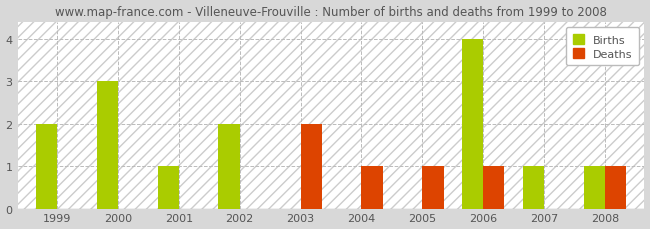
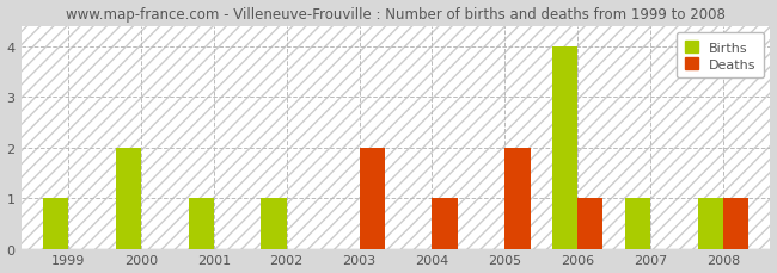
Births/1999: 2 -> 1
Births/2000: 3 -> 2
Births/2002: 2 -> 1
Deaths/2005: 1 -> 2
